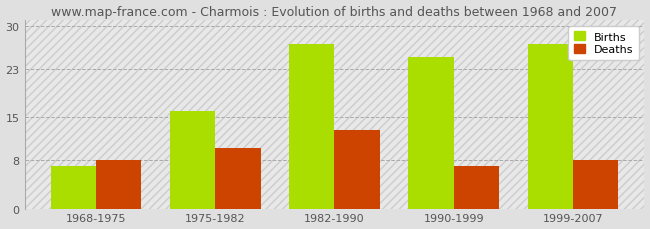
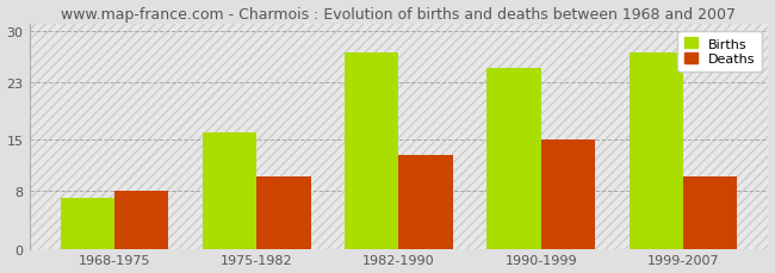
Deaths/1990-1999: 7 -> 15
Deaths/1999-2007: 8 -> 10
